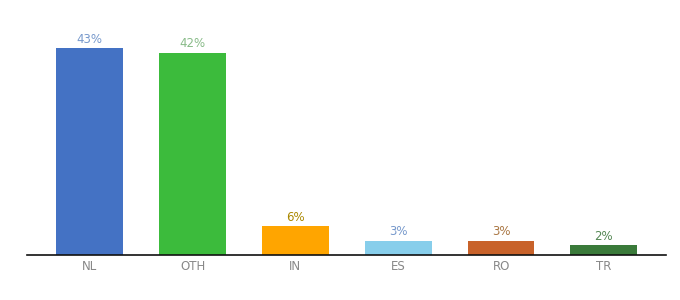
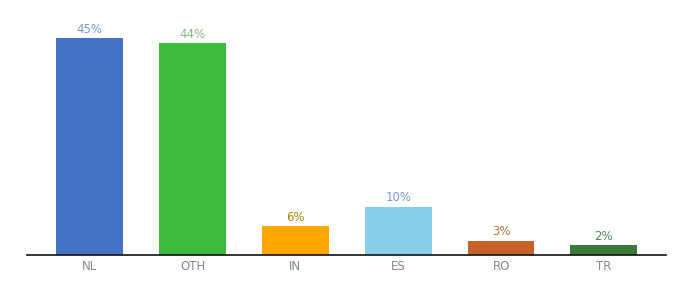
NL: 43% -> 45%
OTH: 42% -> 44%
ES: 3% -> 10%
